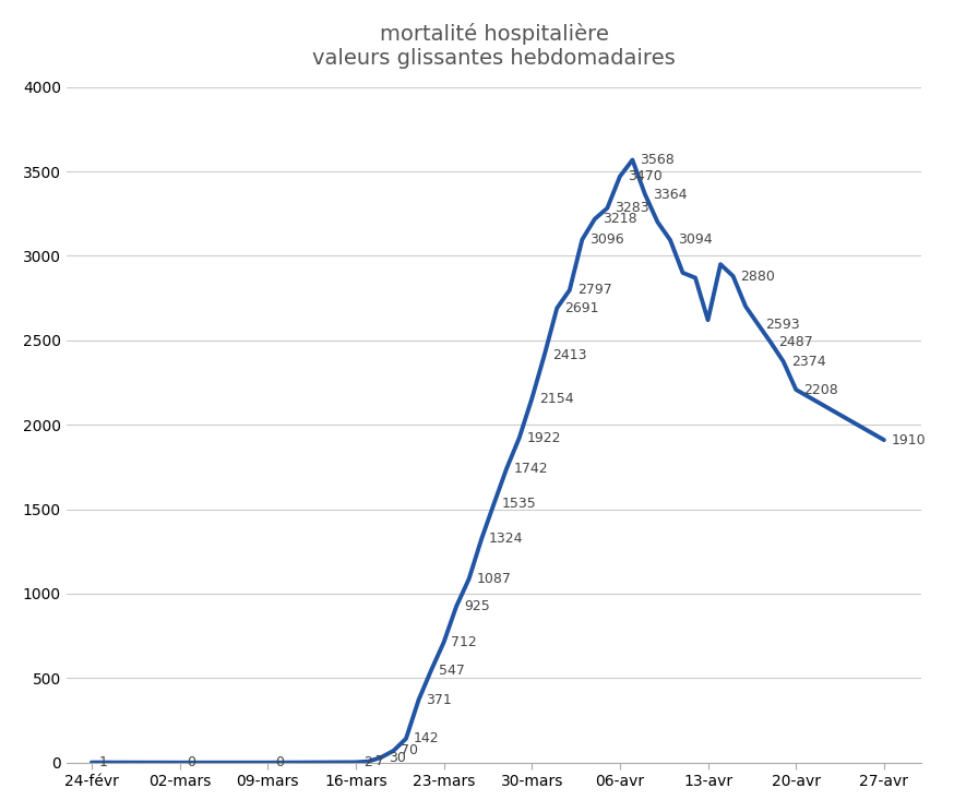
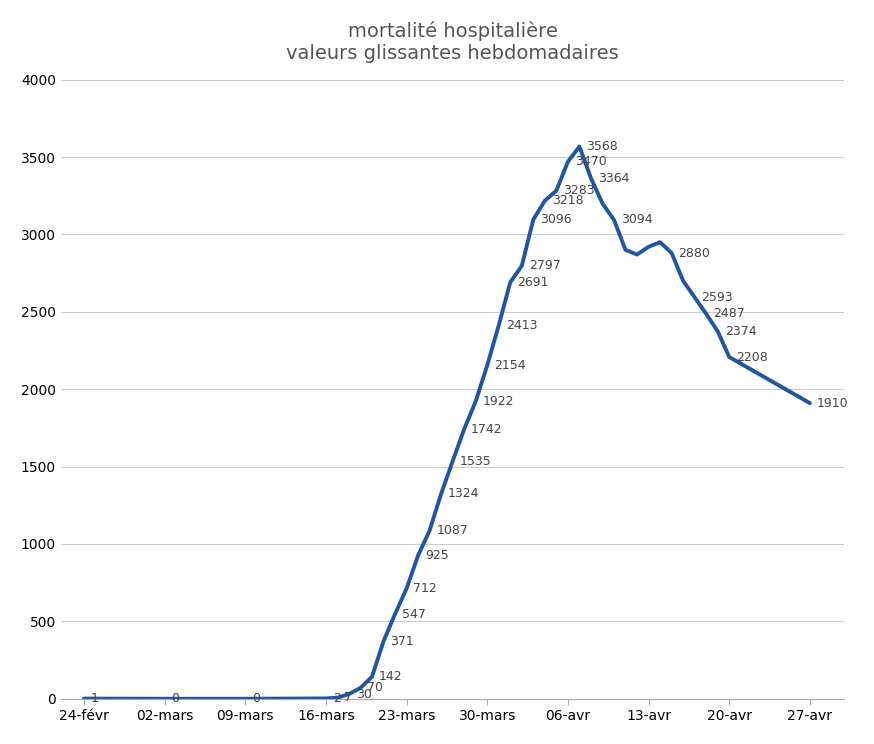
13-avr: 2620 -> 2920
